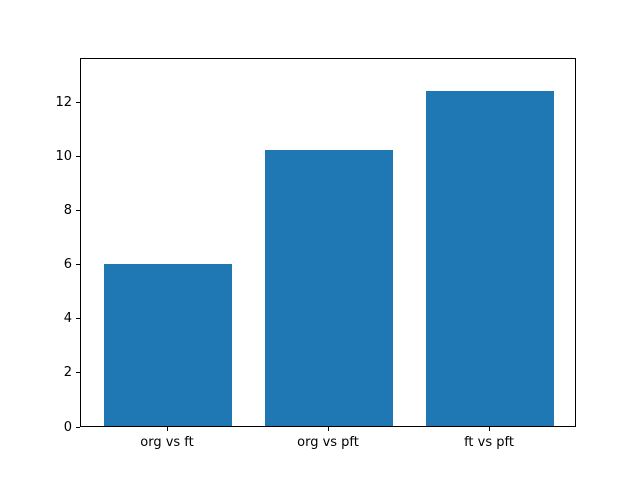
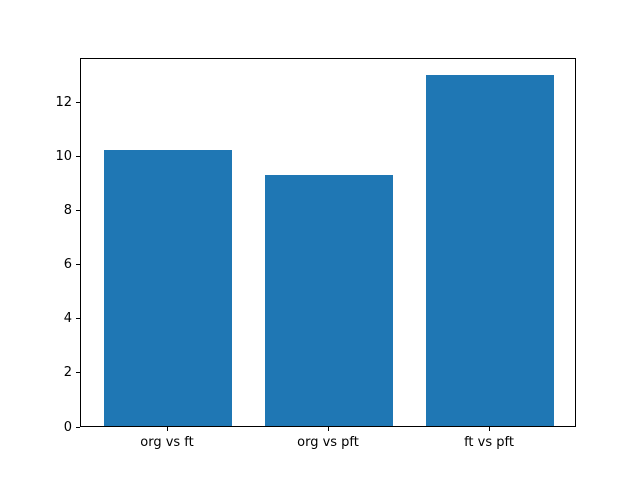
org vs ft: 6.0 -> 10.2
org vs pft: 10.2 -> 9.3
ft vs pft: 12.4 -> 13.0
